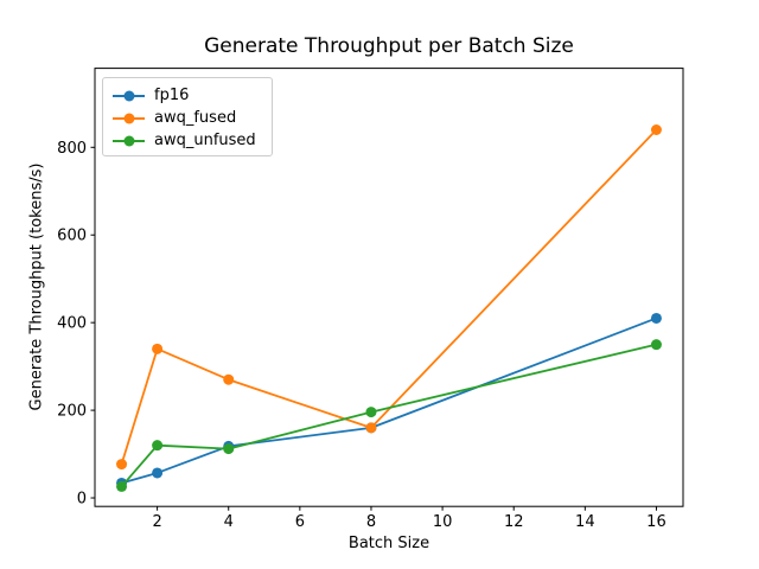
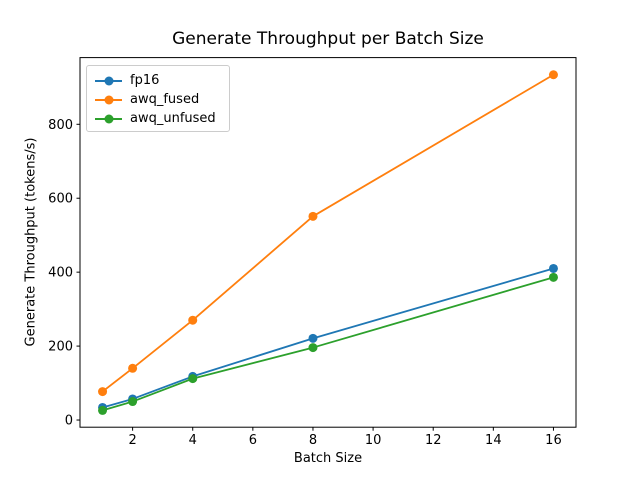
awq_fused/2: 340 -> 140
awq_unfused/2: 120 -> 50
fp16/8: 160 -> 220
awq_fused/8: 160 -> 550
awq_fused/16: 840 -> 930
awq_unfused/16: 350 -> 390
